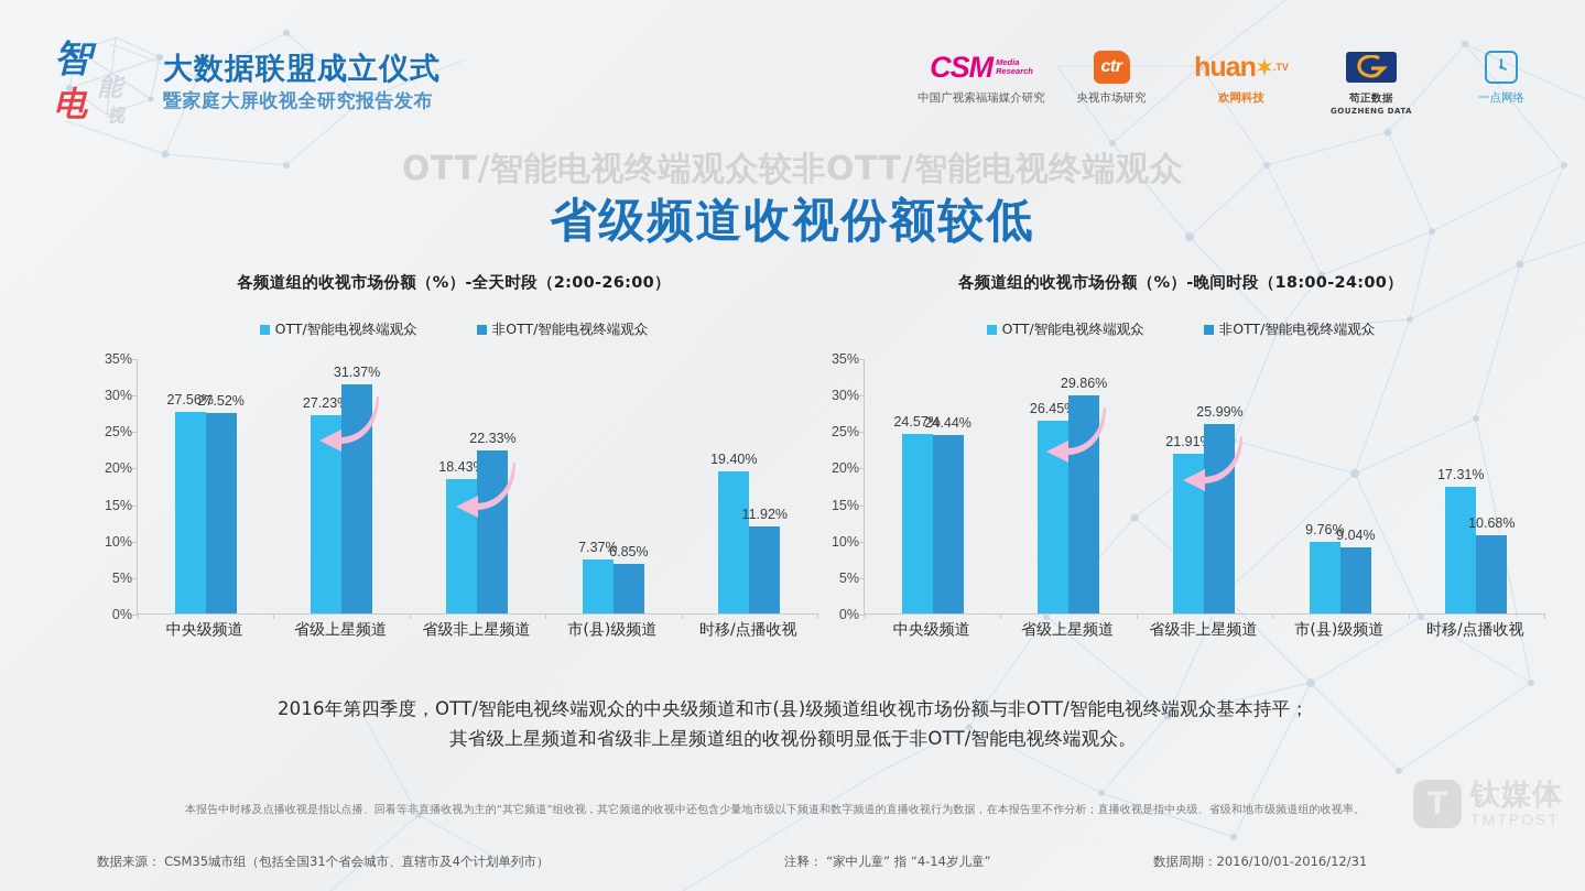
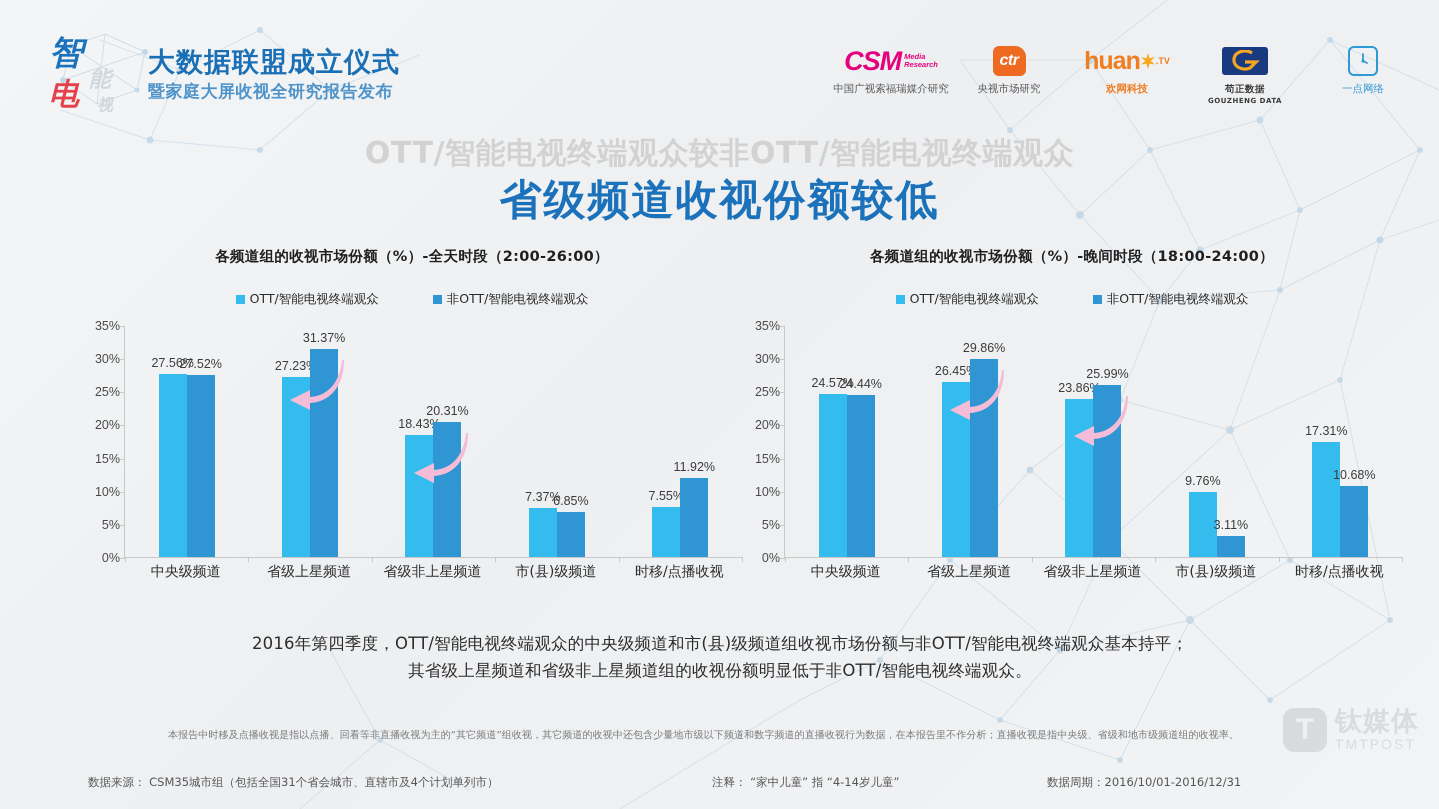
各频道组的收视市场份额（%）-全天时段（2:00-26:00）/非OTT/智能电视终端观众/省级非上星频道: 22.33% -> 20.31%
各频道组的收视市场份额（%）-全天时段（2:00-26:00）/OTT/智能电视终端观众/时移/点播收视: 19.40% -> 7.55%
各频道组的收视市场份额（%）-晚间时段（18:00-24:00）/OTT/智能电视终端观众/省级非上星频道: 21.91% -> 23.86%
各频道组的收视市场份额（%）-晚间时段（18:00-24:00）/非OTT/智能电视终端观众/市(县)级频道: 9.04% -> 3.11%
